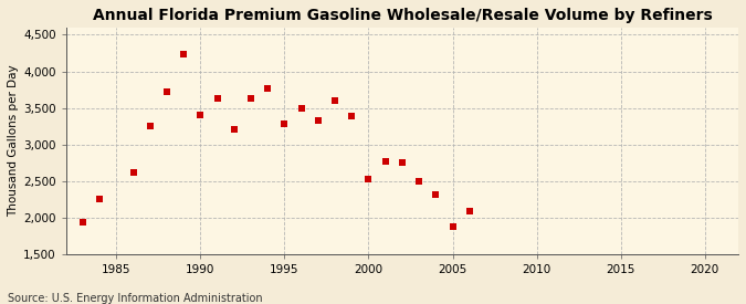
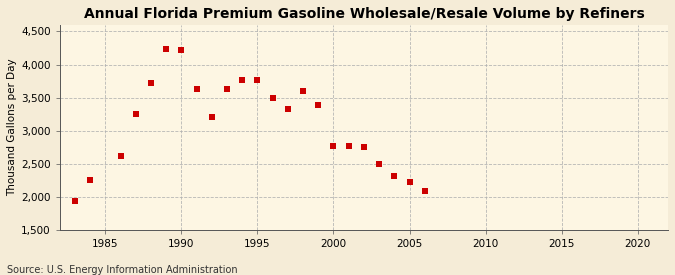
1990: 3,400 -> 4,220
1995: 3,280 -> 3,760
2000: 2,520 -> 2,770
2005: 1,880 -> 2,220
